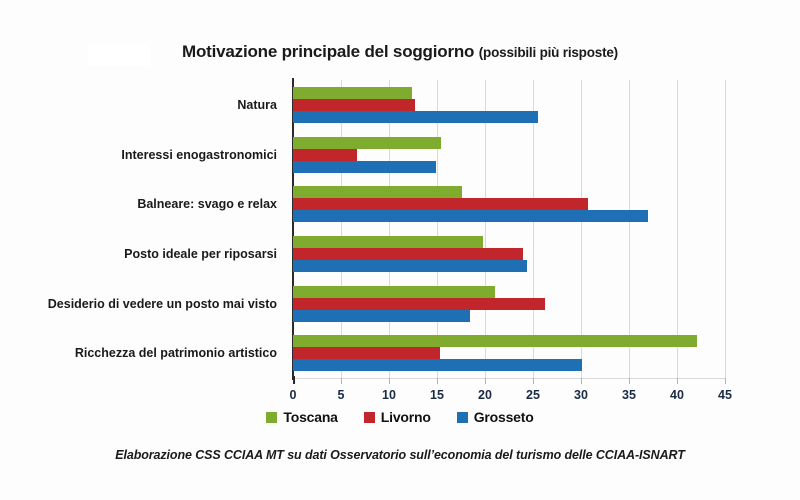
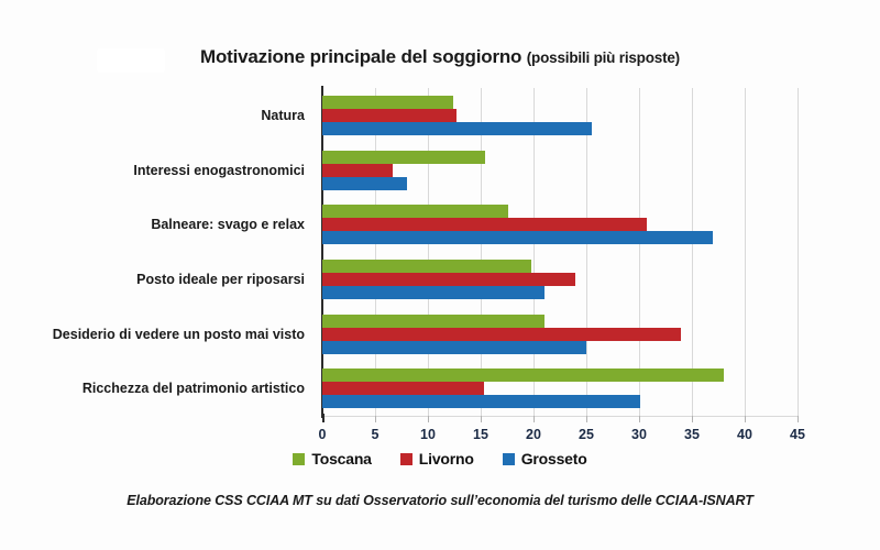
Grosseto/Interessi enogastronomici: 15 -> 8
Grosseto/Posto ideale per riposarsi: 24 -> 21
Livorno/Desiderio di vedere un posto mai visto: 26 -> 34
Grosseto/Desiderio di vedere un posto mai visto: 18 -> 25
Toscana/Ricchezza del patrimonio artistico: 42 -> 38
